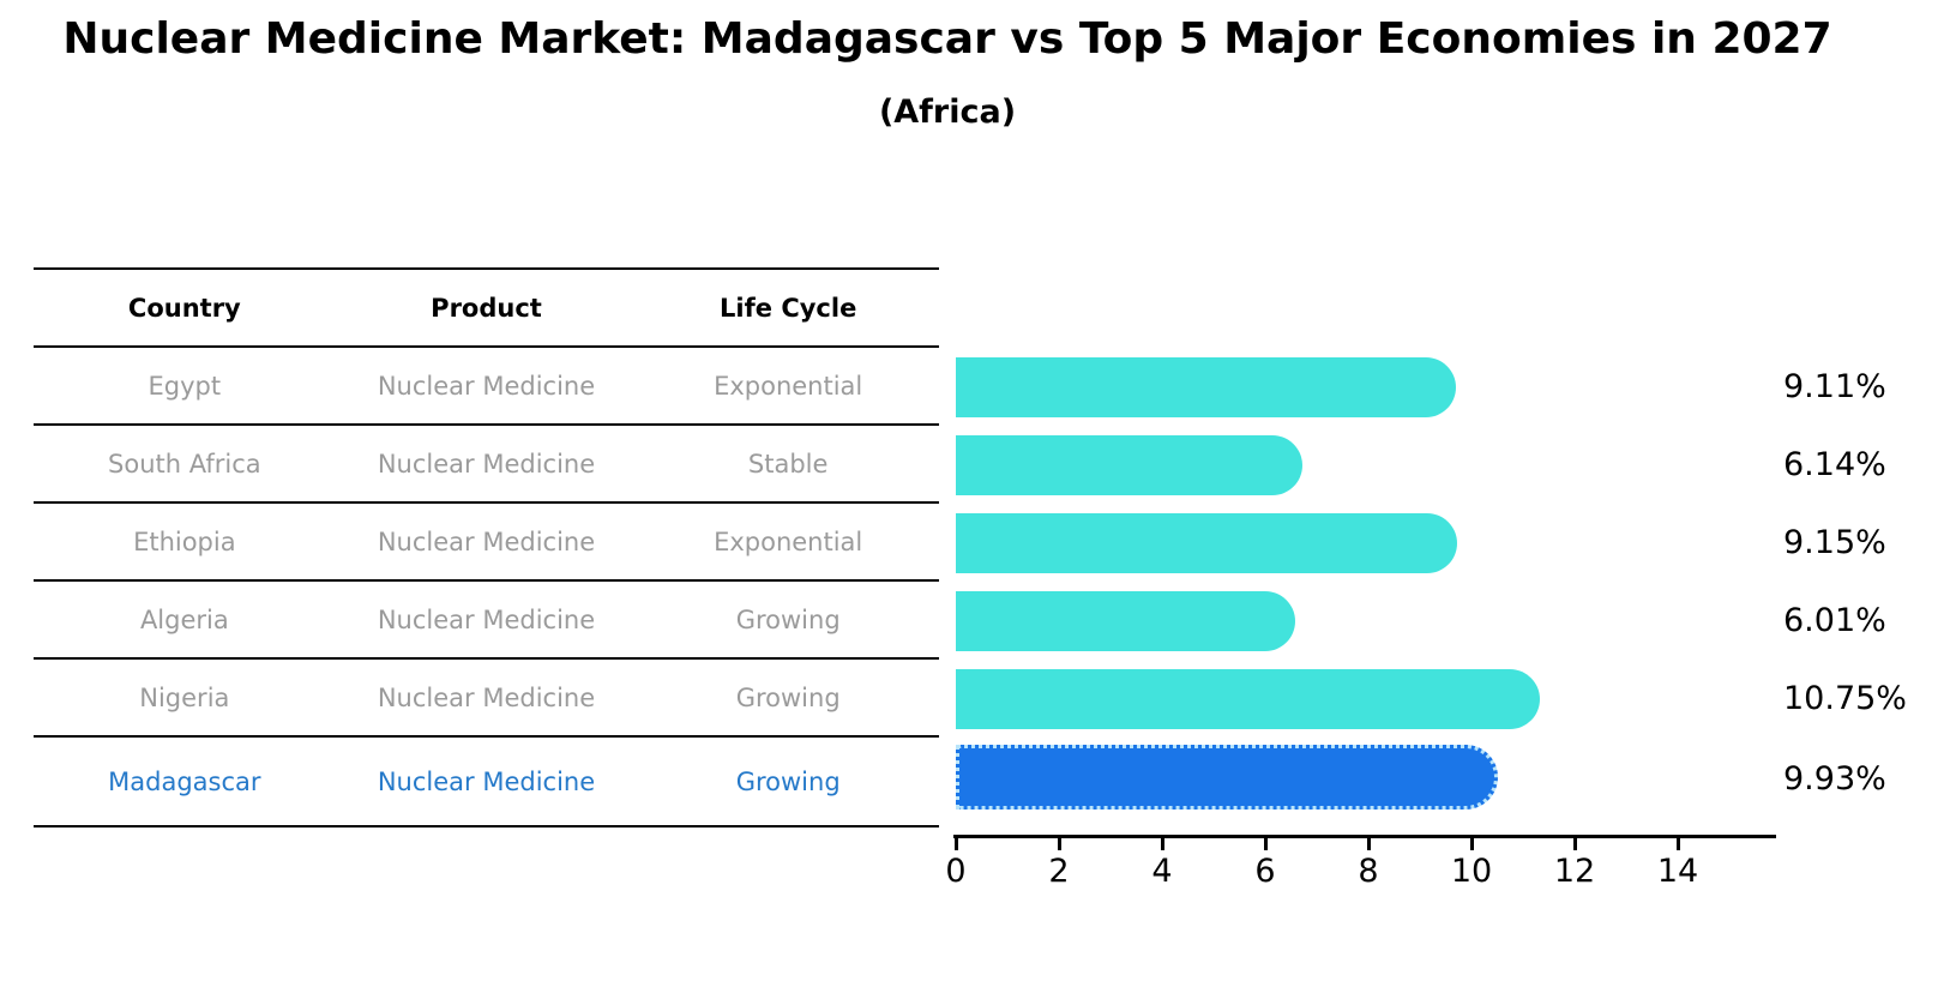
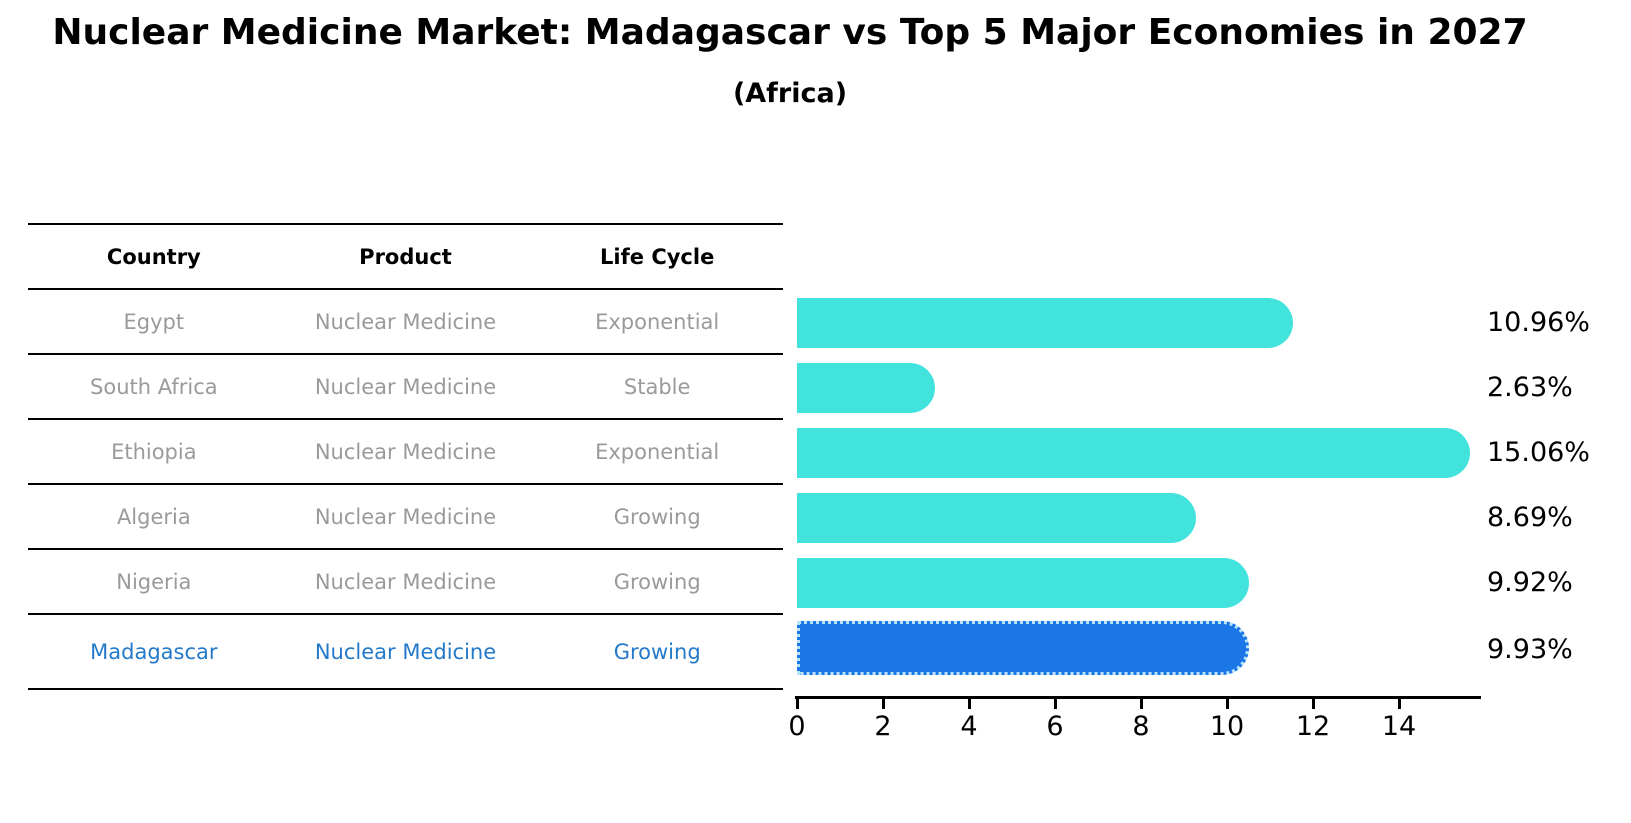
Egypt: 9.11% -> 10.96%
South Africa: 6.14% -> 2.63%
Ethiopia: 9.15% -> 15.06%
Algeria: 6.01% -> 8.69%
Nigeria: 10.75% -> 9.92%
